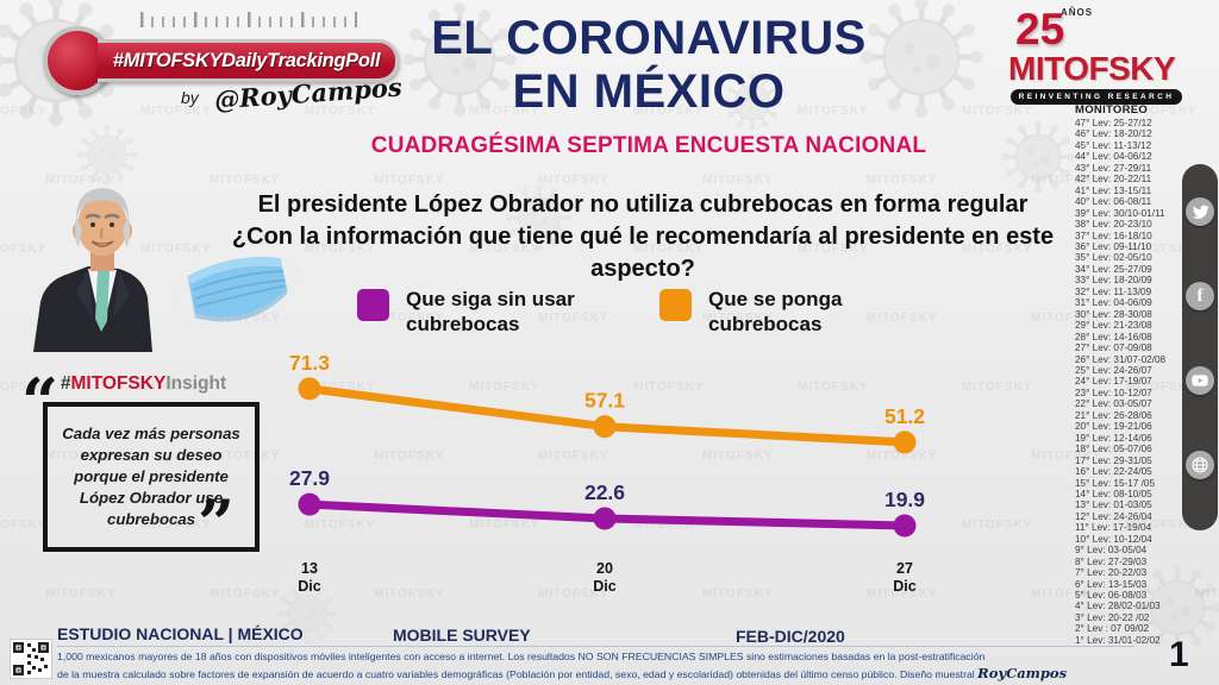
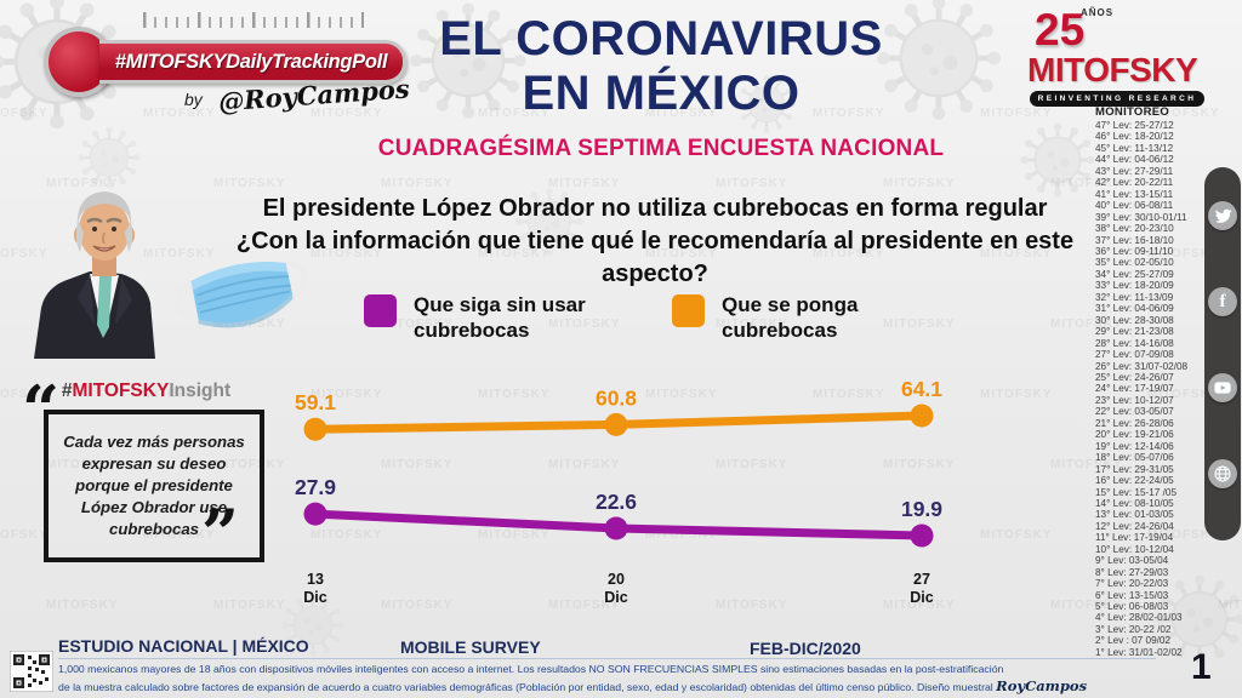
Que se ponga cubrebocas/13: 71.3 -> 59.1
Que se ponga cubrebocas/20: 57.1 -> 60.8
Que se ponga cubrebocas/27: 51.2 -> 64.1
